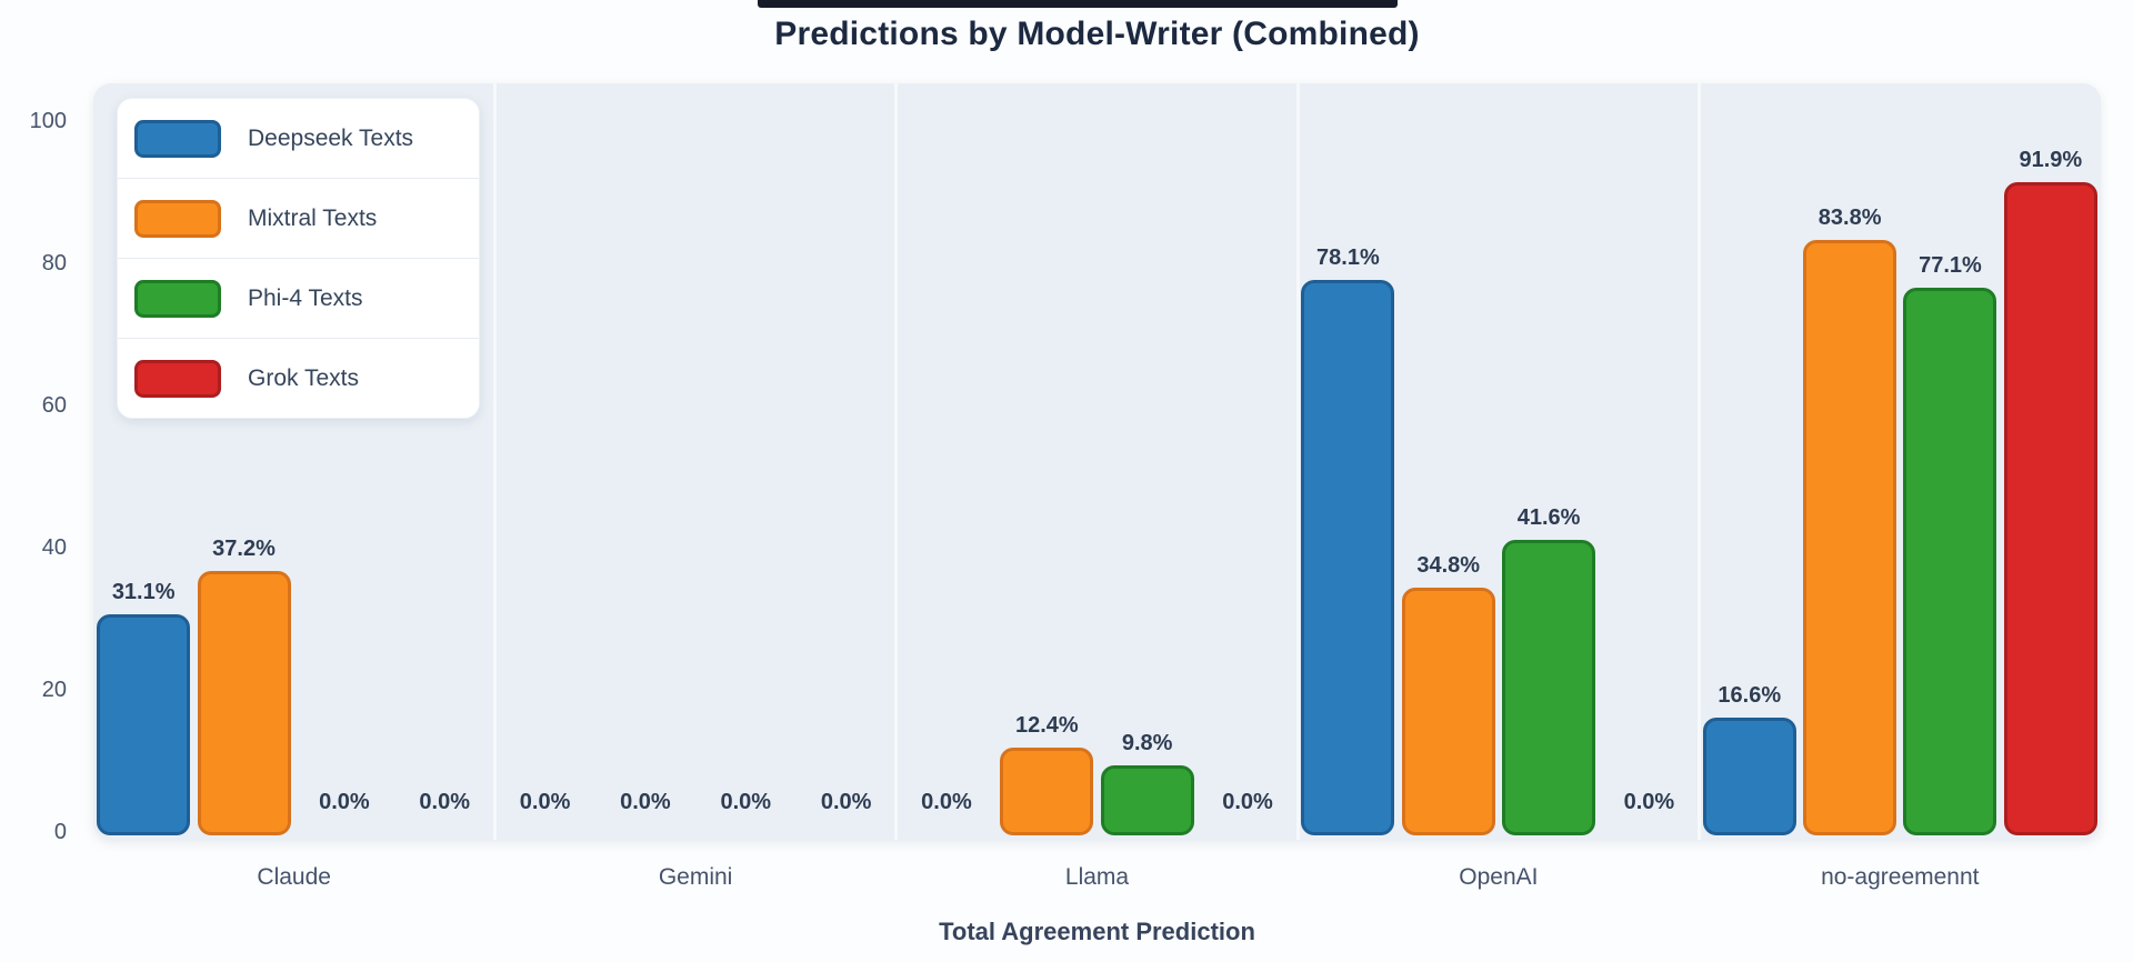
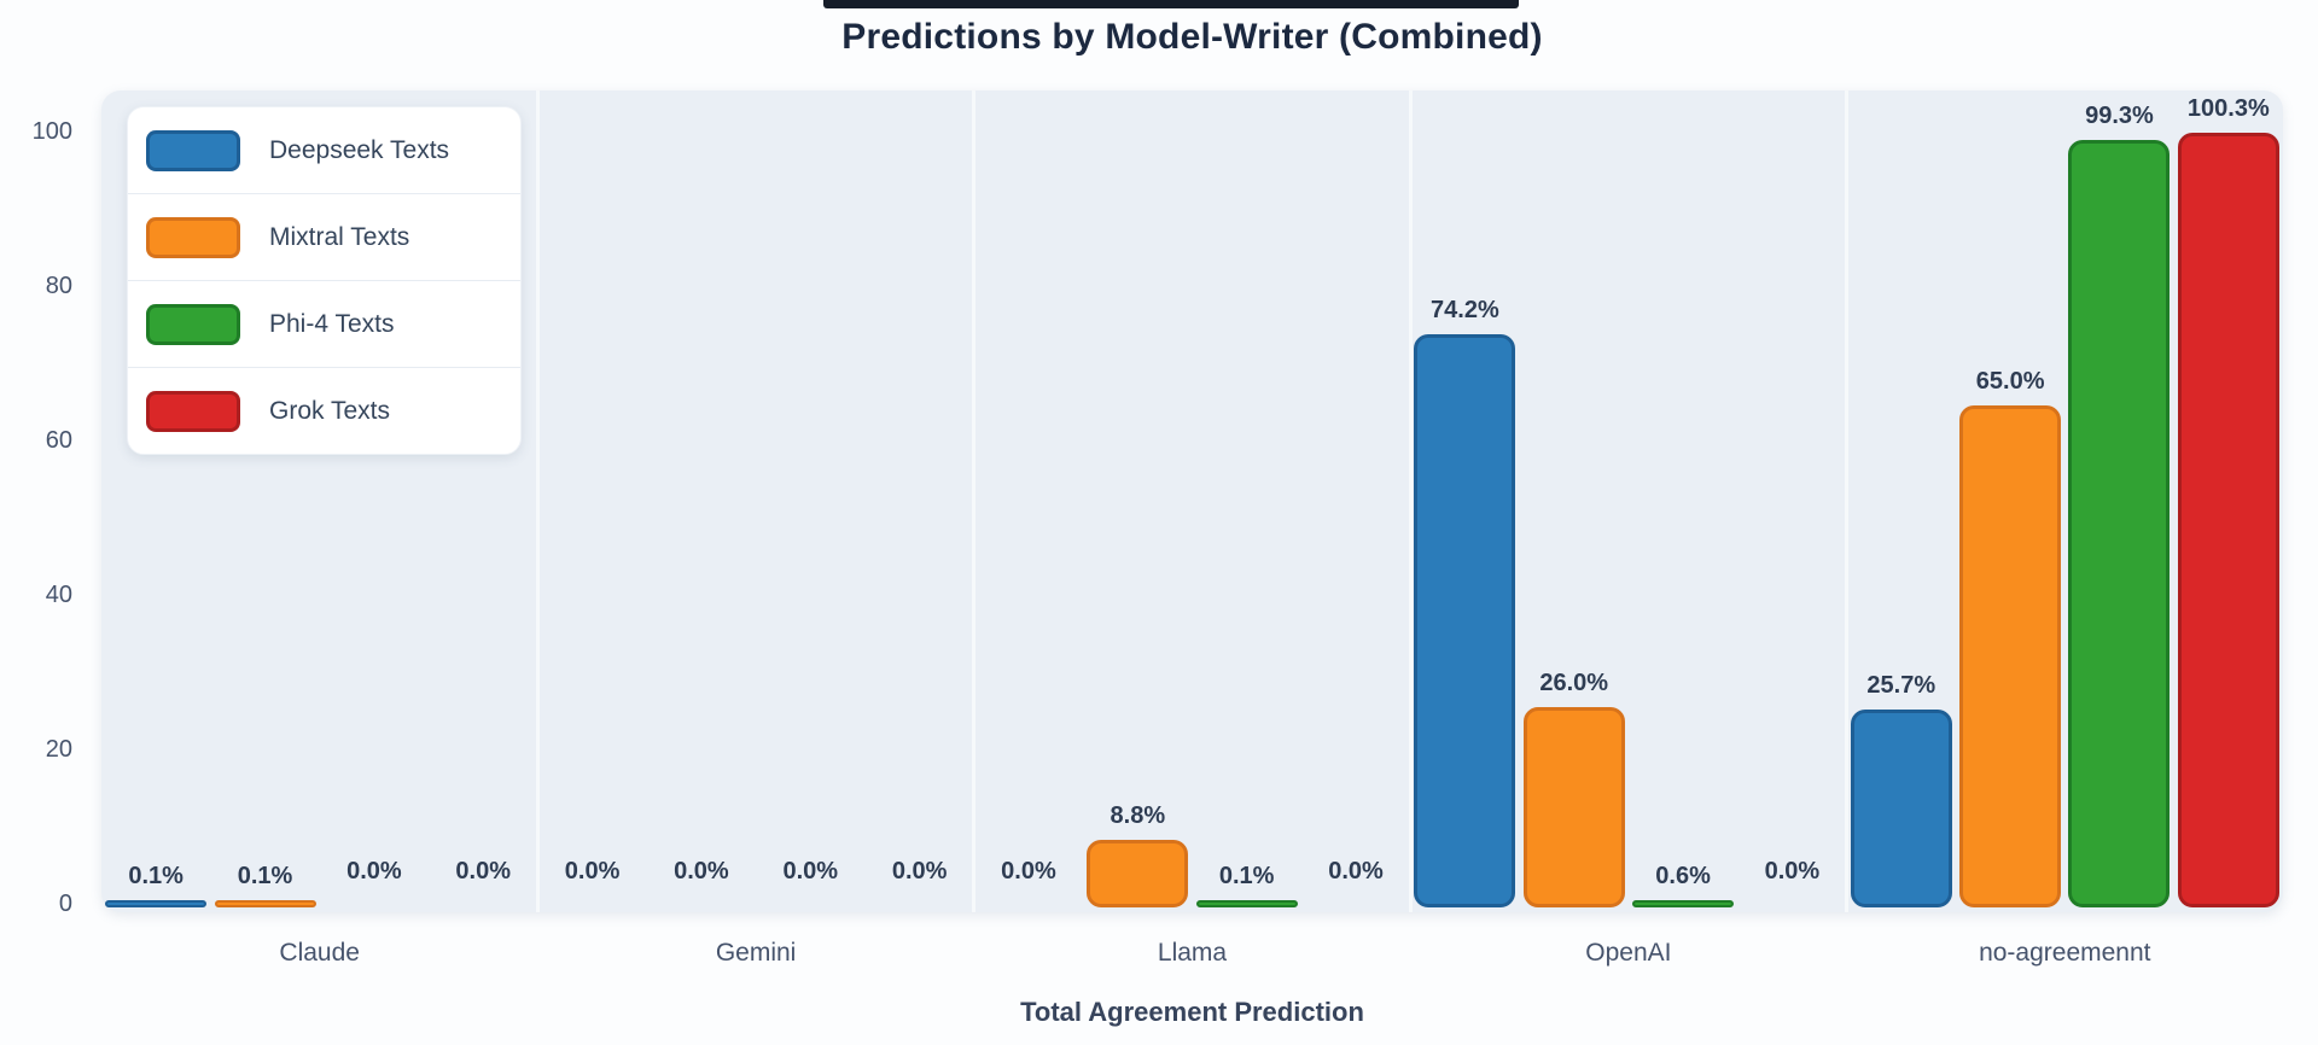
Deepseek Texts/Claude: 31.1% -> 0.1%
Mixtral Texts/Claude: 37.2% -> 0.1%
Mixtral Texts/Llama: 12.4% -> 8.8%
Phi-4 Texts/Llama: 9.8% -> 0.1%
Deepseek Texts/OpenAI: 78.1% -> 74.2%
Mixtral Texts/OpenAI: 34.8% -> 26.0%
Phi-4 Texts/OpenAI: 41.6% -> 0.6%
Deepseek Texts/no-agreemennt: 16.6% -> 25.7%
Mixtral Texts/no-agreemennt: 83.8% -> 65.0%
Phi-4 Texts/no-agreemennt: 77.1% -> 99.3%
Grok Texts/no-agreemennt: 91.9% -> 100.3%
